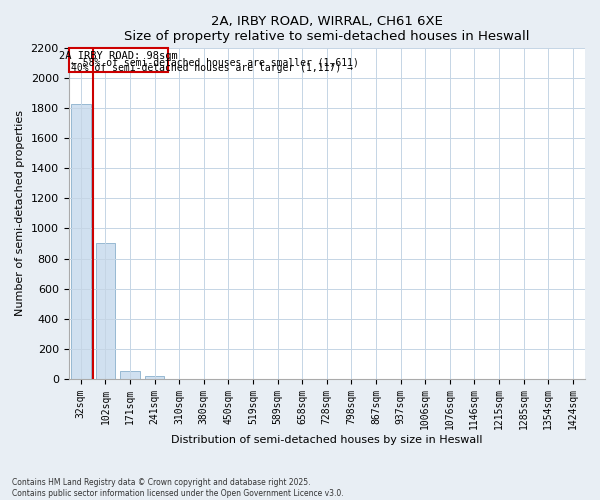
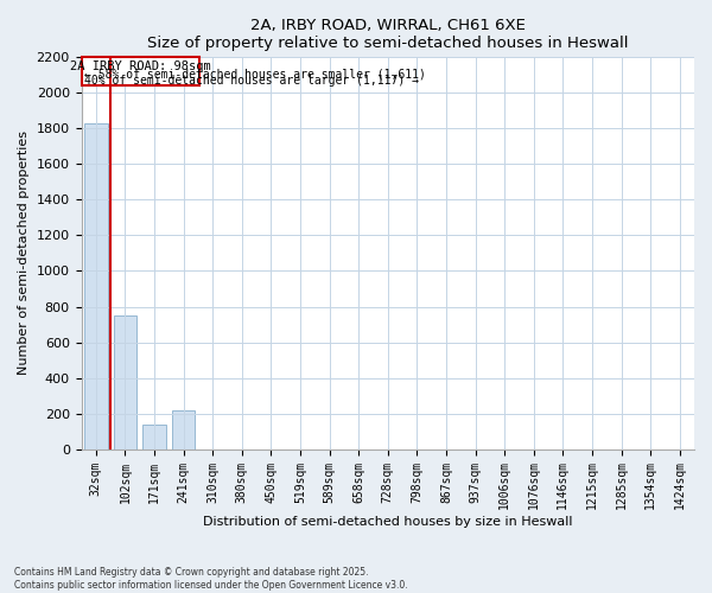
102sqm: 900 -> 750
171sqm: 50 -> 140
241sqm: 20 -> 220
